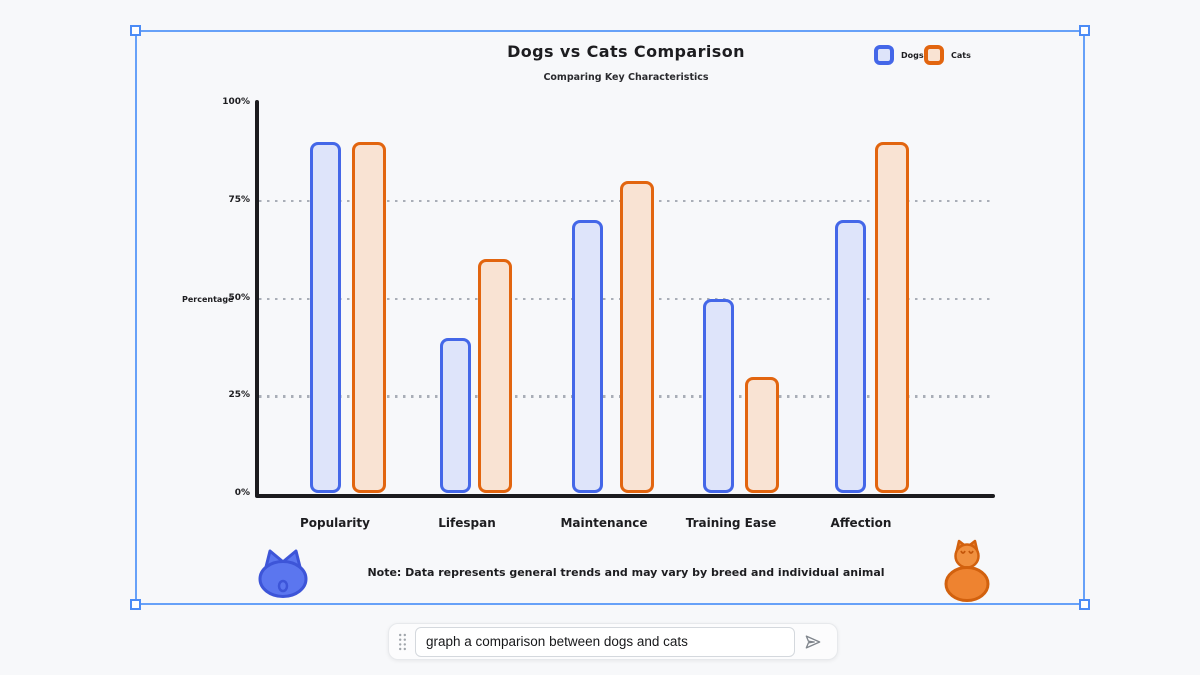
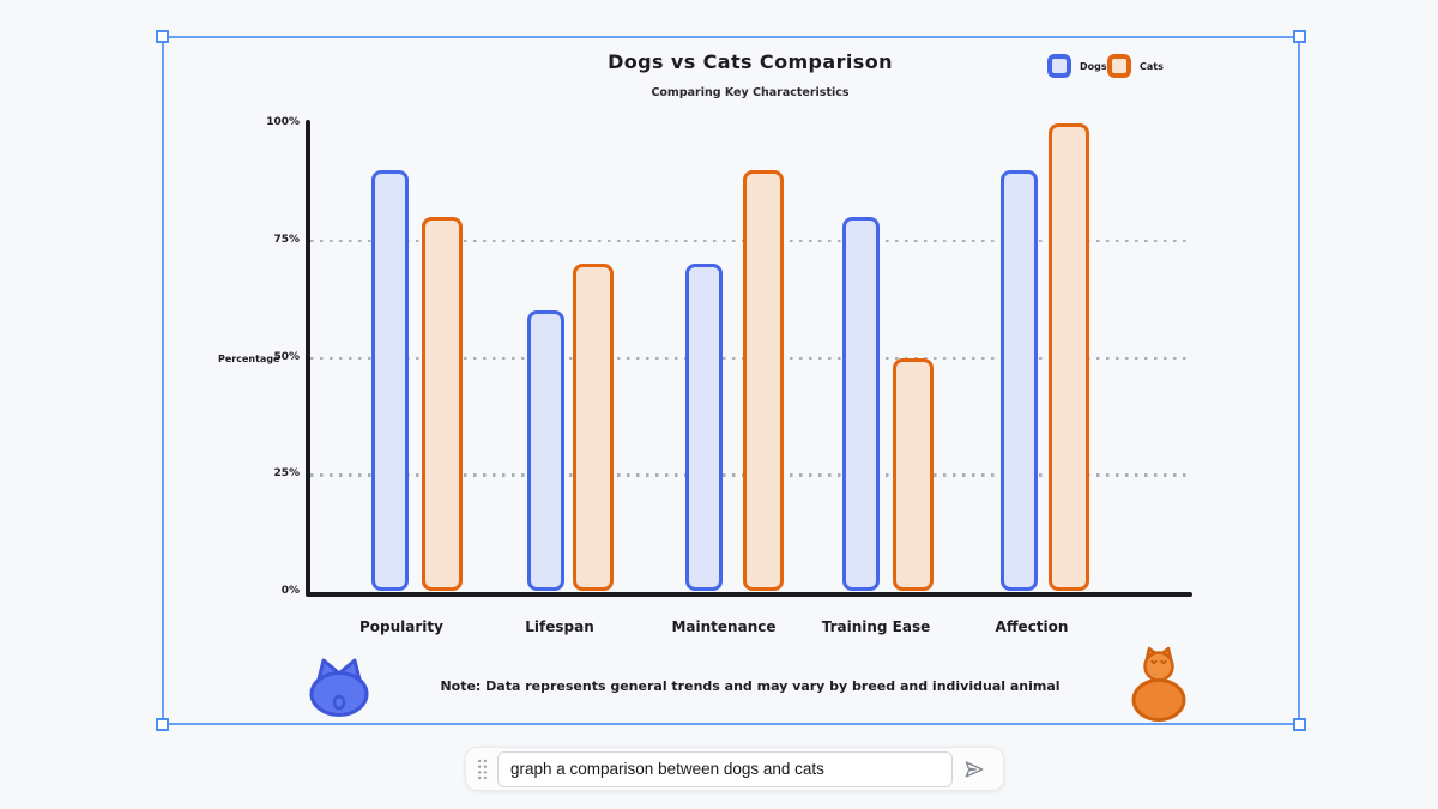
Cats/Popularity: 90% -> 80%
Dogs/Lifespan: 40% -> 60%
Cats/Lifespan: 60% -> 70%
Cats/Maintenance: 80% -> 90%
Dogs/Training Ease: 50% -> 80%
Cats/Training Ease: 30% -> 50%
Dogs/Affection: 70% -> 90%
Cats/Affection: 90% -> 100%
